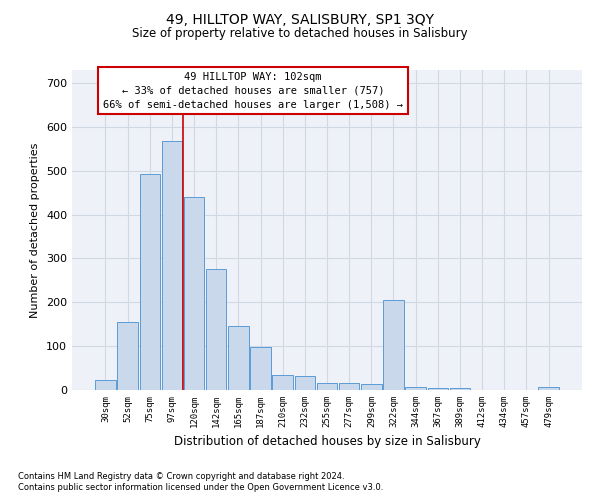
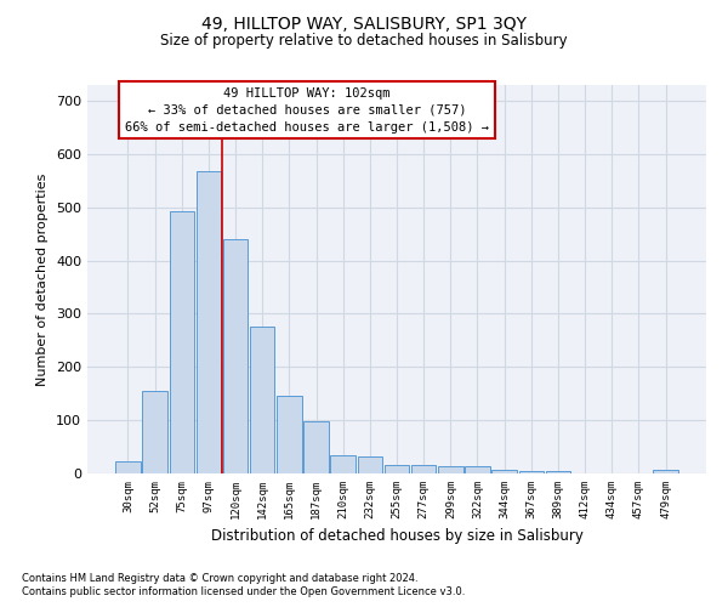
322sqm: 205 -> 13
